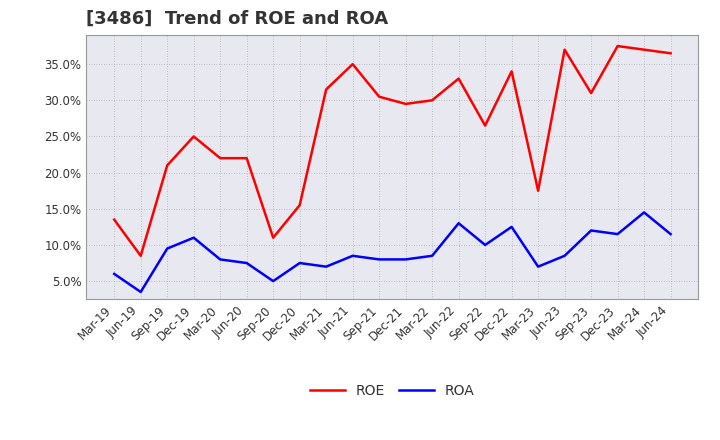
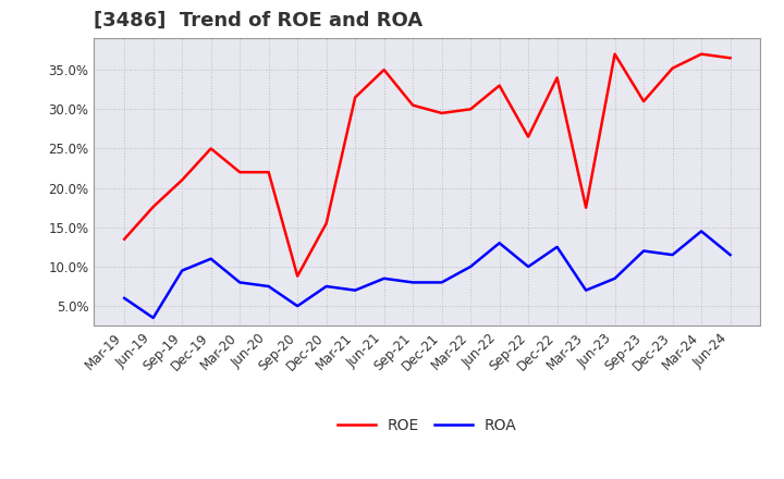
ROE/Jun-19: 8.5% -> 17.6%
ROE/Sep-20: 11.0% -> 8.8%
ROA/Mar-22: 8.5% -> 10.0%
ROE/Dec-23: 37.5% -> 35.2%
